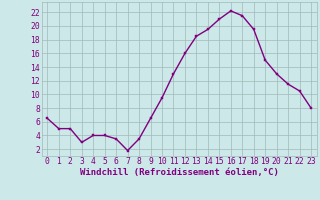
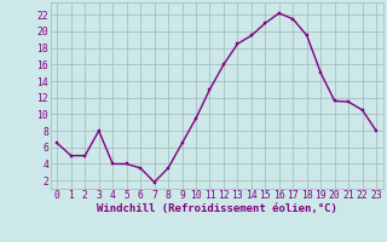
3: 3.0 -> 8.0
20: 13.0 -> 11.6
